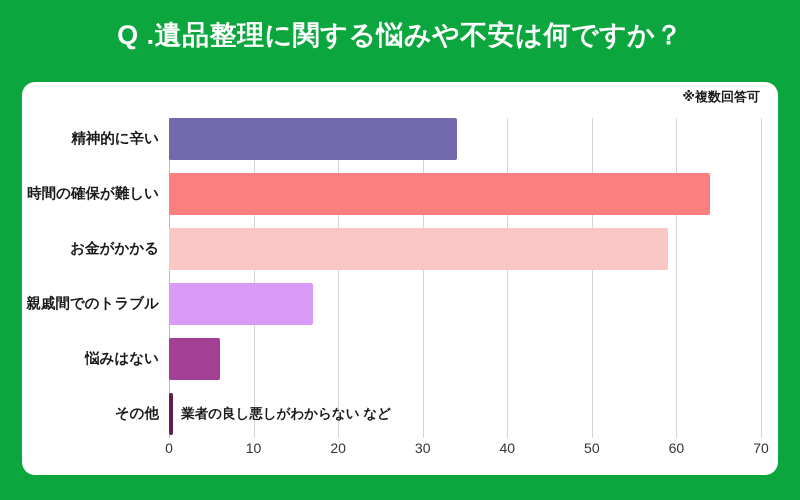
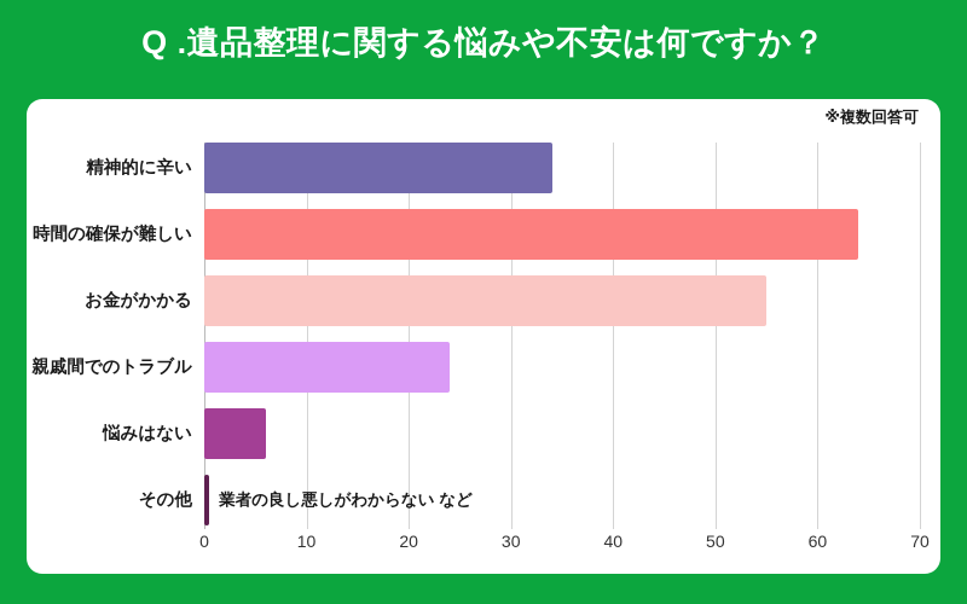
お金がかかる: 59 -> 55
親戚間でのトラブル: 17 -> 24
